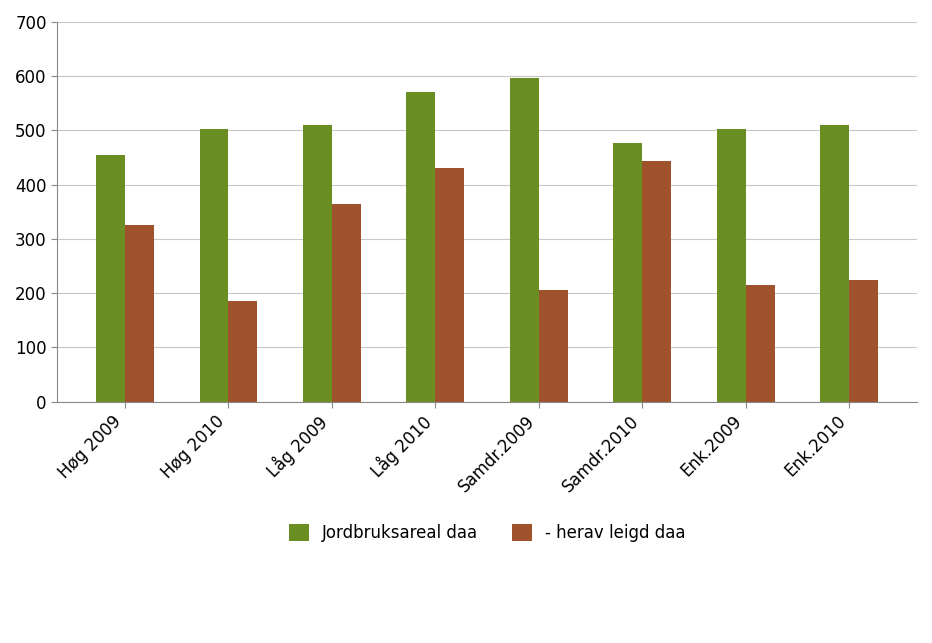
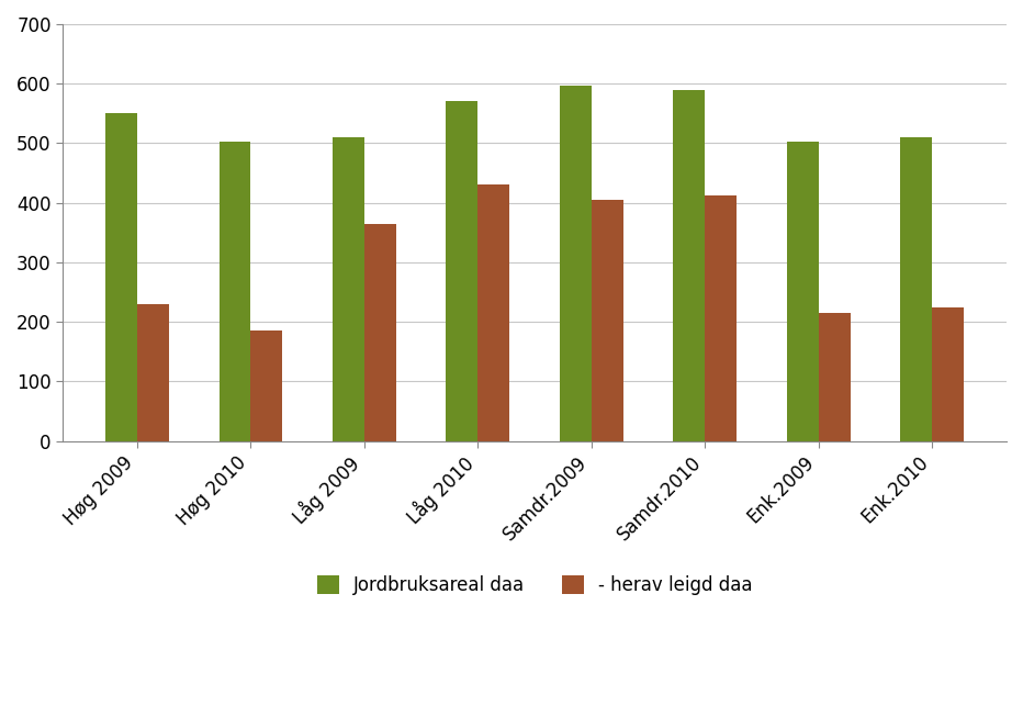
Jordbruksareal daa/Høg 2009: 454 -> 550
- herav leigd daa/Høg 2009: 326 -> 230
- herav leigd daa/Samdr.2009: 206 -> 405
Jordbruksareal daa/Samdr.2010: 476 -> 590
- herav leigd daa/Samdr.2010: 444 -> 412
